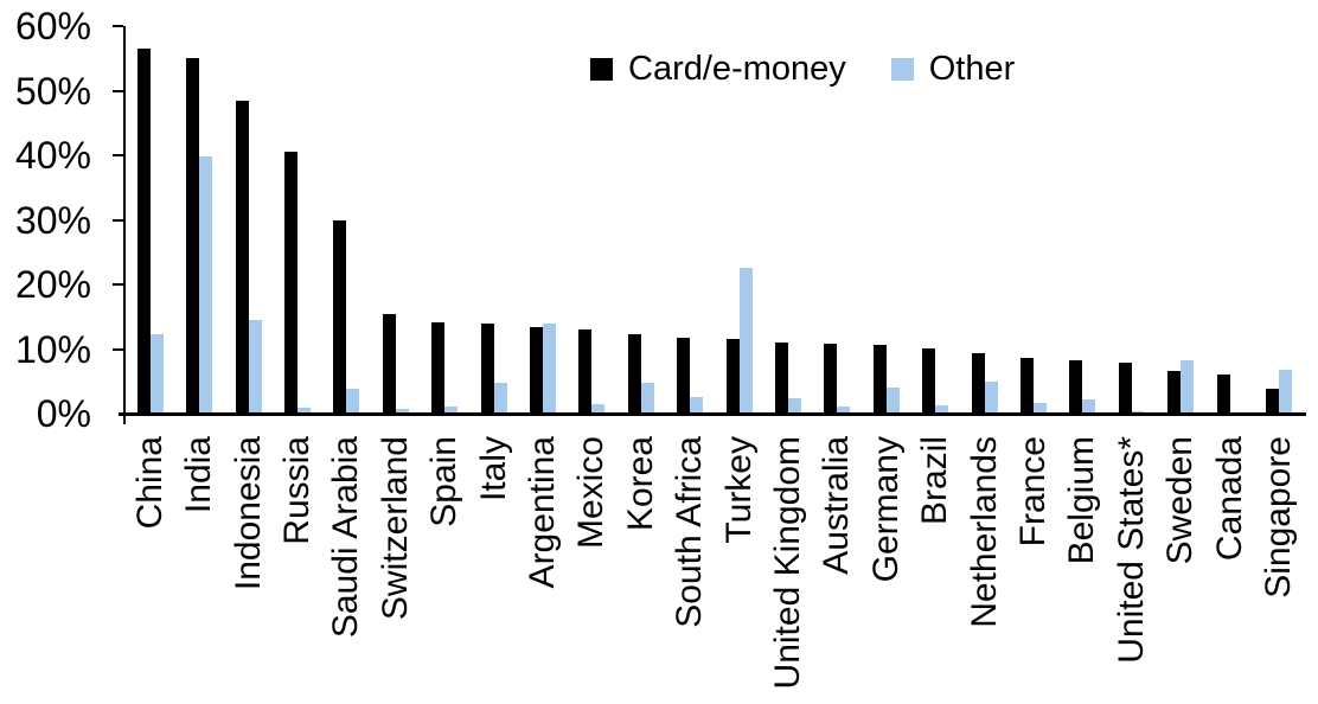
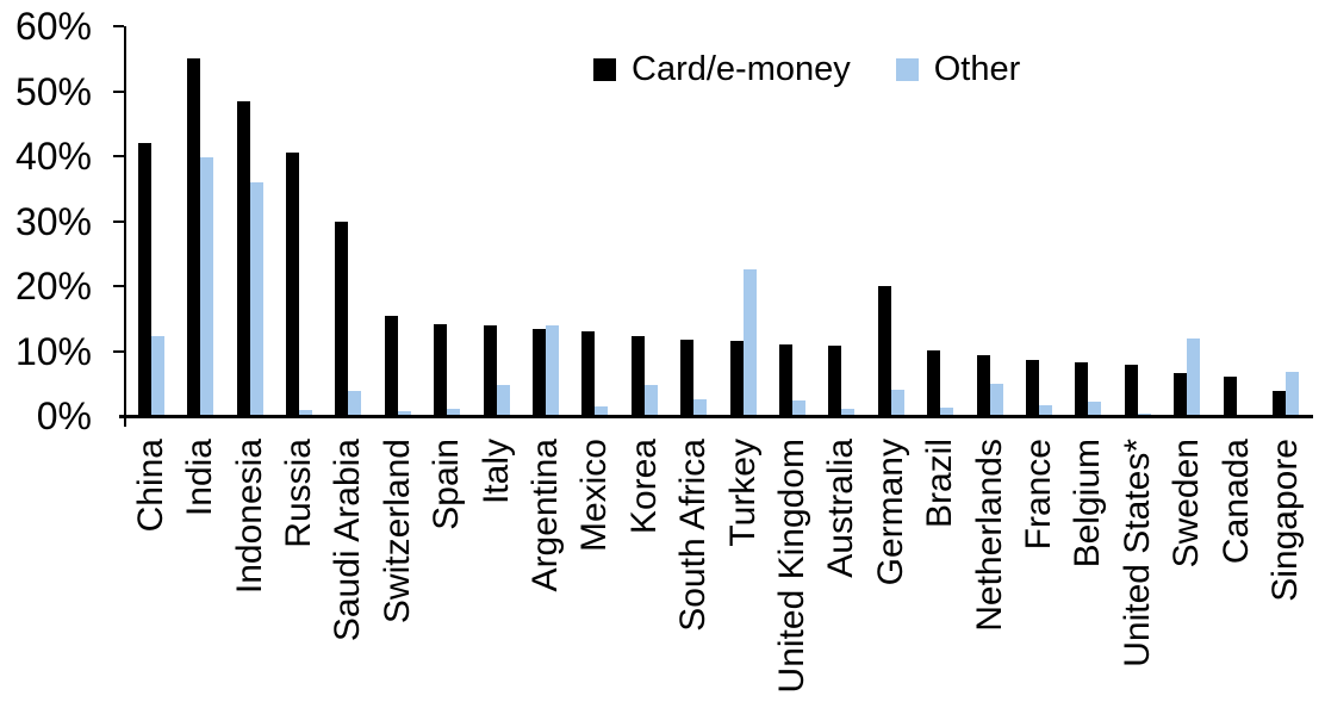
Card/e-money/China: 56% -> 42%
Other/Indonesia: 14% -> 36%
Card/e-money/Germany: 11% -> 20%
Other/Sweden: 8% -> 12%
